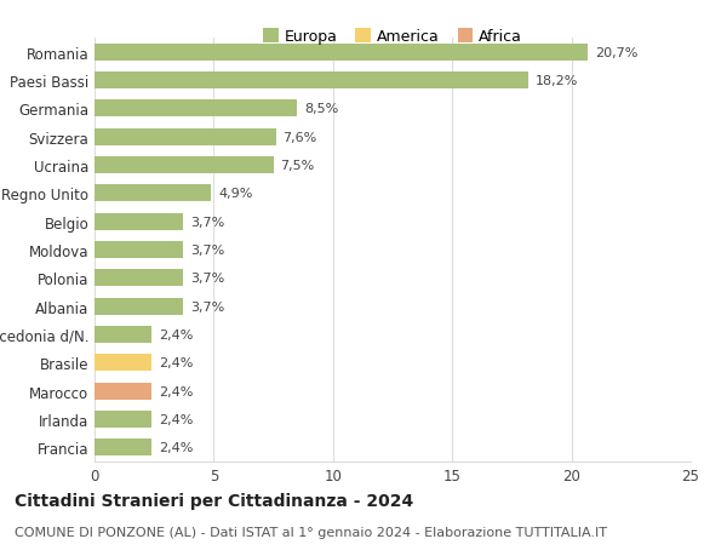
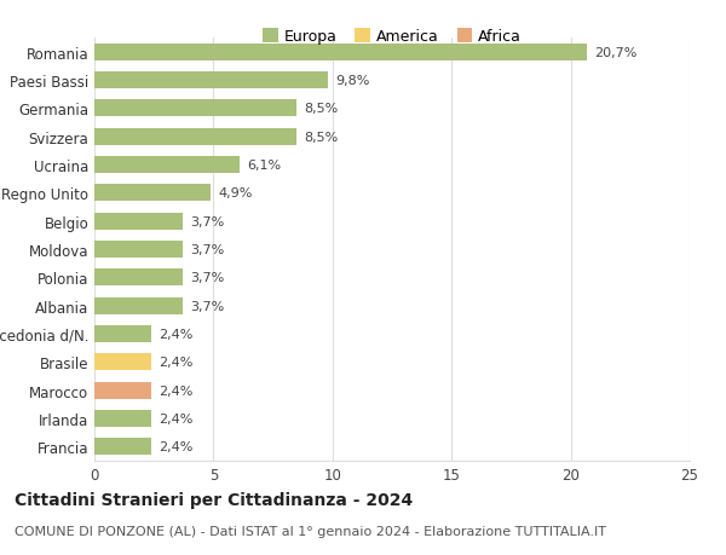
Paesi Bassi: 18,2% -> 9,8%
Svizzera: 7,6% -> 8,5%
Ucraina: 7,5% -> 6,1%
